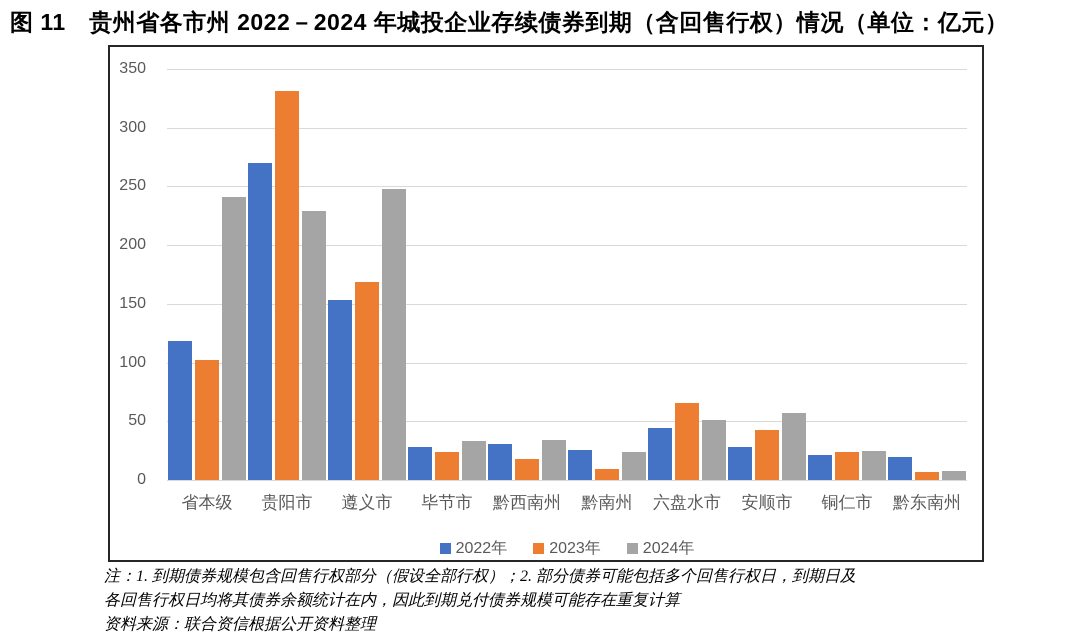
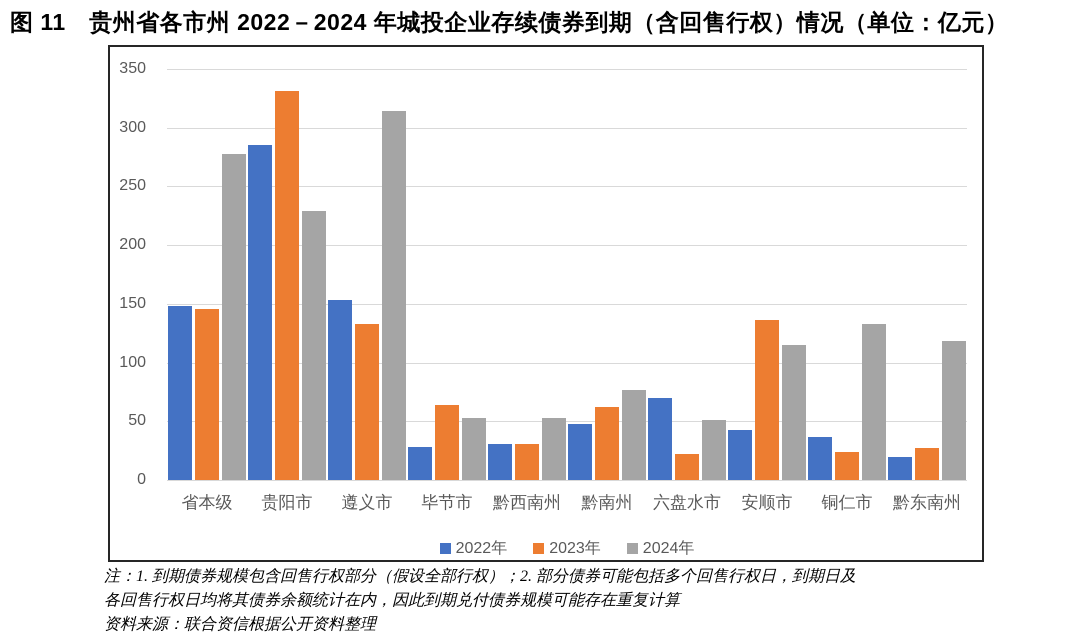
2022年/省本级: 118 -> 148
2023年/省本级: 102 -> 146
2024年/省本级: 241 -> 278
2022年/贵阳市: 270 -> 285
2023年/遵义市: 169 -> 133
2024年/遵义市: 248 -> 314
2023年/毕节市: 24 -> 64
2024年/毕节市: 33 -> 53
2023年/黔西南州: 18 -> 31
2024年/黔西南州: 34 -> 53
2022年/黔南州: 26 -> 48
2023年/黔南州: 9 -> 62
2024年/黔南州: 24 -> 77
2022年/六盘水市: 44 -> 70
2023年/六盘水市: 66 -> 22
2022年/安顺市: 28 -> 43
2023年/安顺市: 43 -> 136
2024年/安顺市: 57 -> 115
2022年/铜仁市: 21 -> 37
2024年/铜仁市: 25 -> 133
2023年/黔东南州: 7 -> 27
2024年/黔东南州: 8 -> 118
